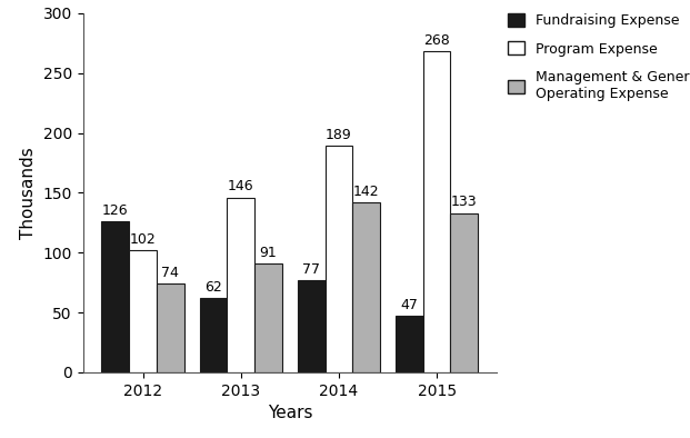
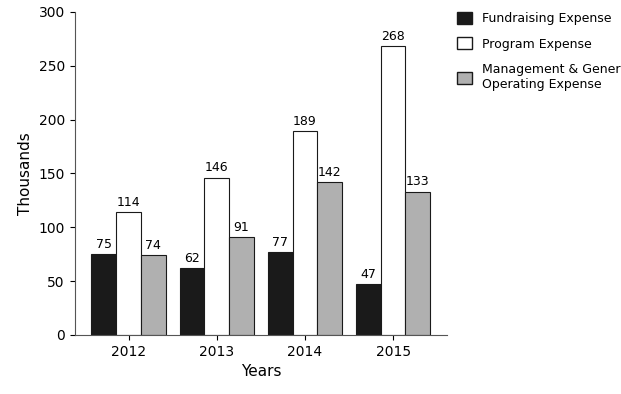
Fundraising Expense/2012: 126 -> 75
Program Expense/2012: 102 -> 114
